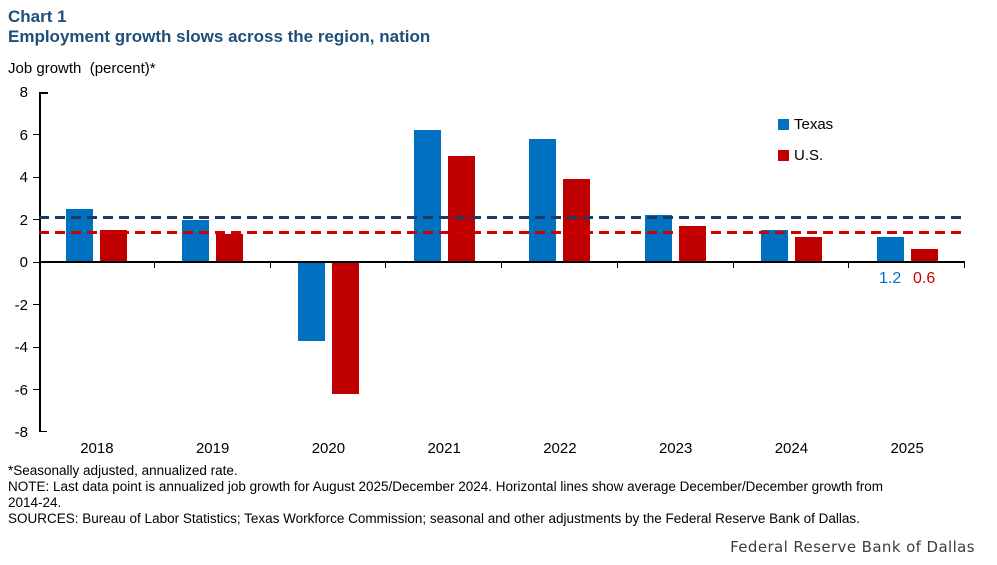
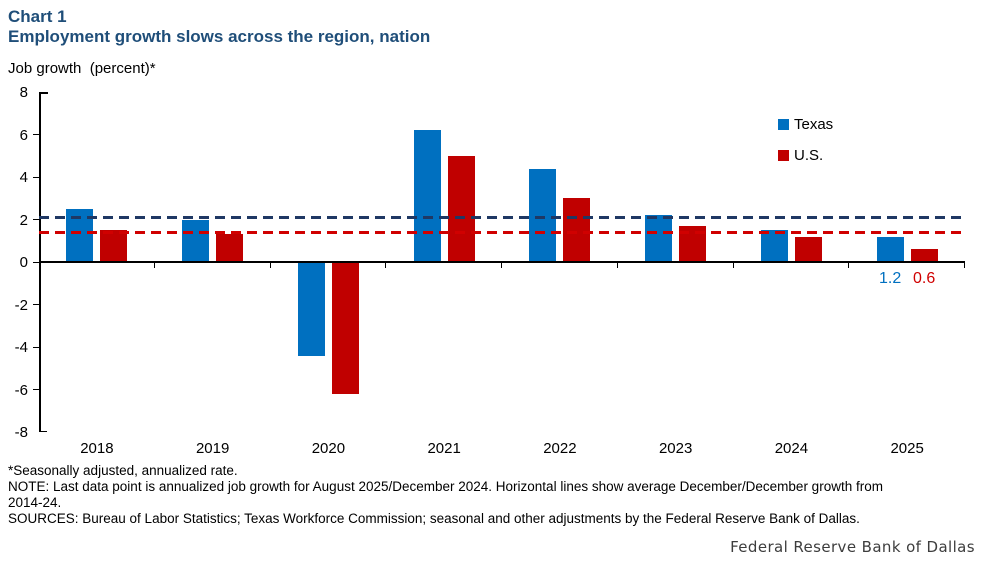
Texas/2020: -3.7 -> -4.4
Texas/2022: 5.8 -> 4.4
U.S./2022: 3.9 -> 3.0
